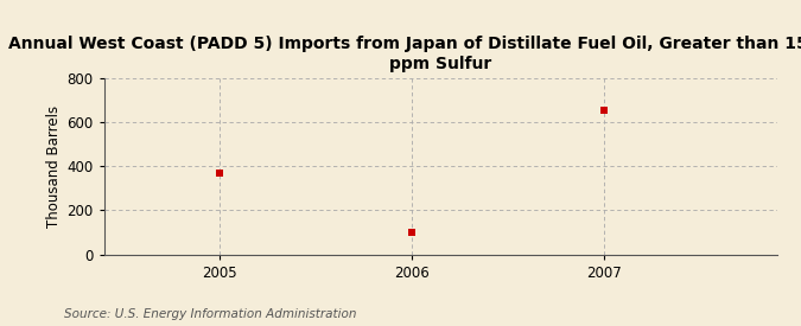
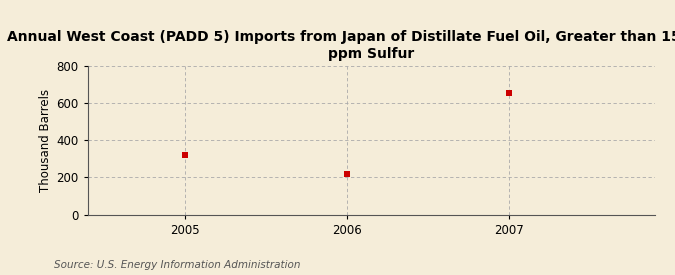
2005: 370 -> 320
2006: 100 -> 220
